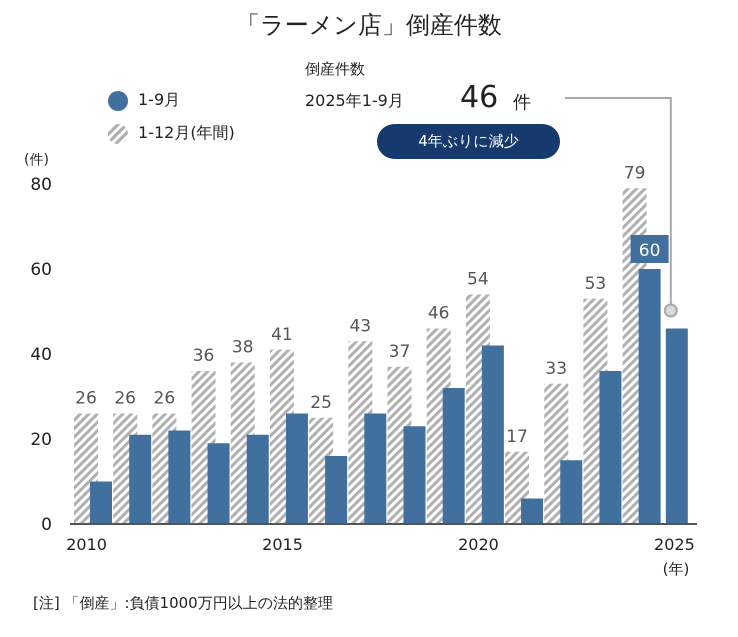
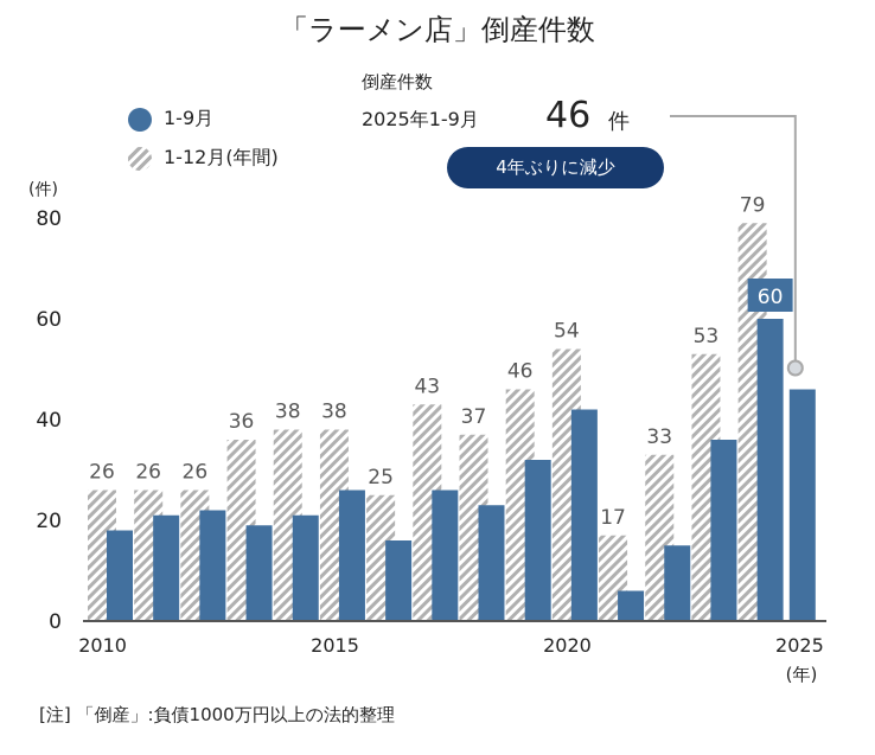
1-9月/2010: 10 -> 18
1-12月(年間)/2015: 41 -> 38
